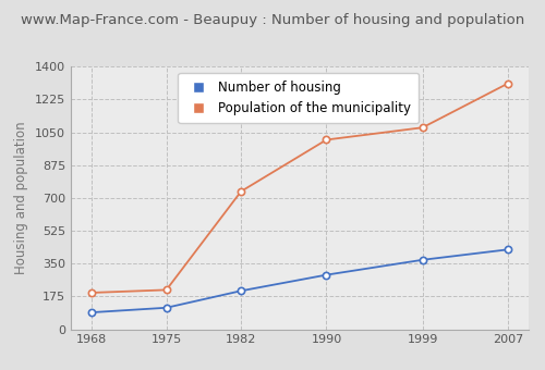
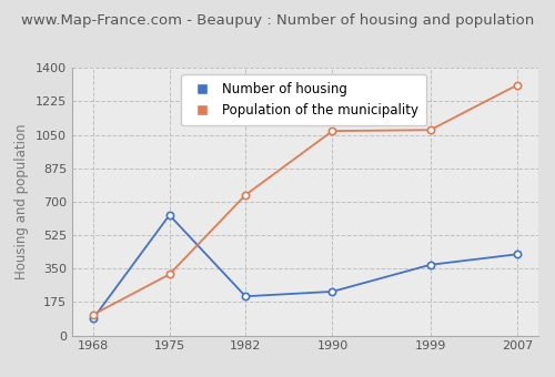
Population of the municipality/1968: 200 -> 110
Number of housing/1975: 120 -> 630
Population of the municipality/1975: 210 -> 320
Number of housing/1990: 290 -> 230
Population of the municipality/1990: 1010 -> 1070
